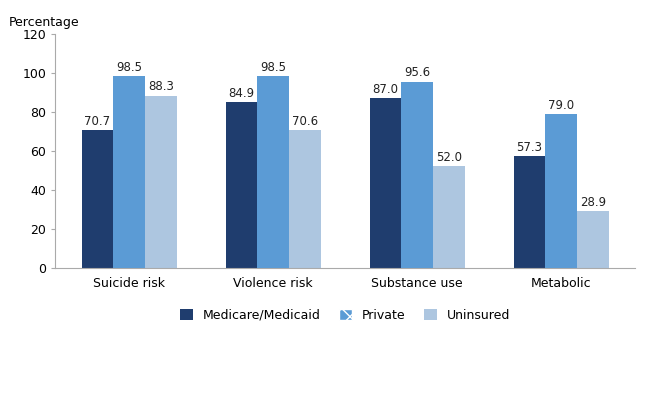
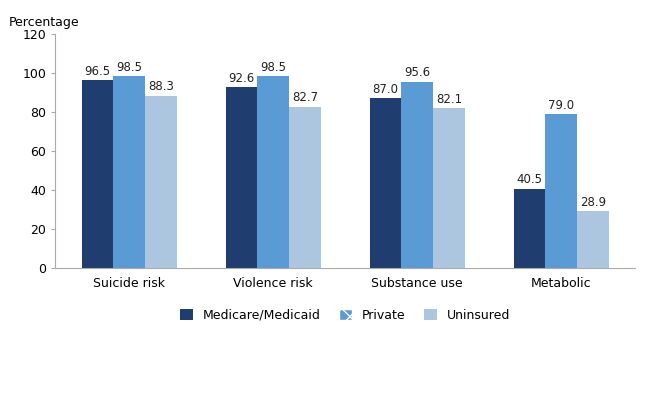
Medicare/Medicaid/Suicide risk: 70.7 -> 96.5
Medicare/Medicaid/Violence risk: 84.9 -> 92.6
Uninsured/Violence risk: 70.6 -> 82.7
Uninsured/Substance use: 52.0 -> 82.1
Medicare/Medicaid/Metabolic: 57.3 -> 40.5
